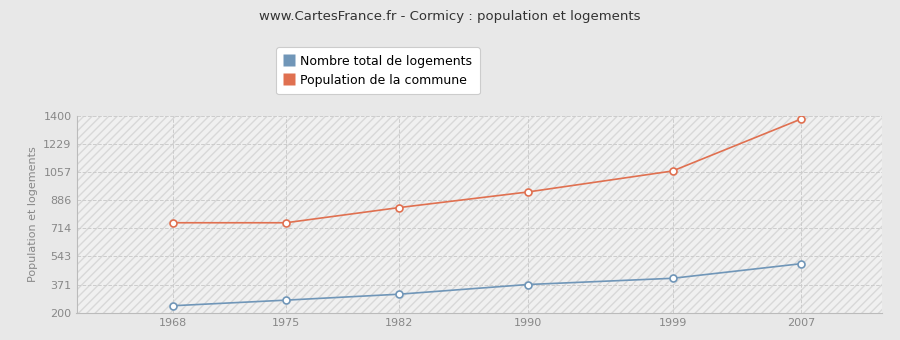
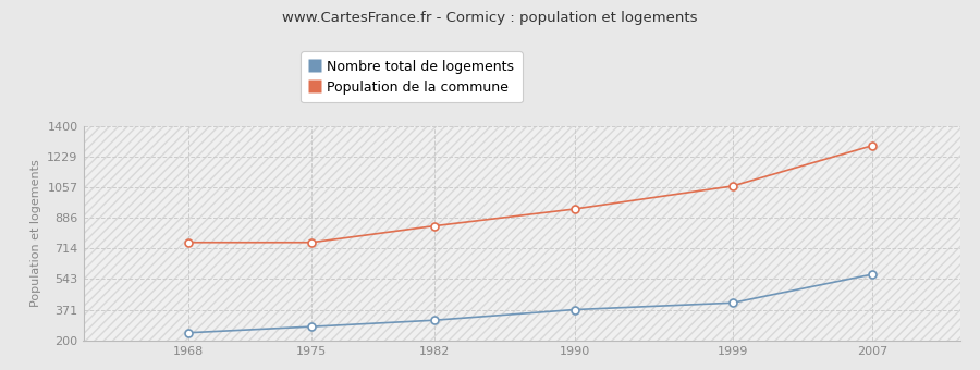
Nombre total de logements/2007: 500 -> 570
Population de la commune/2007: 1380 -> 1290
